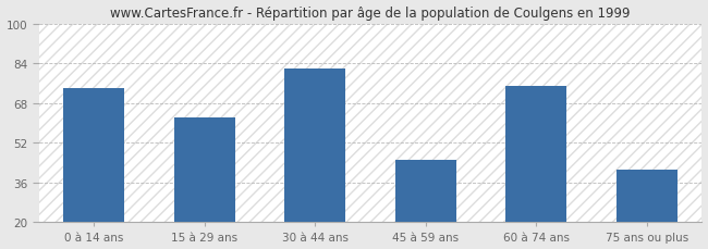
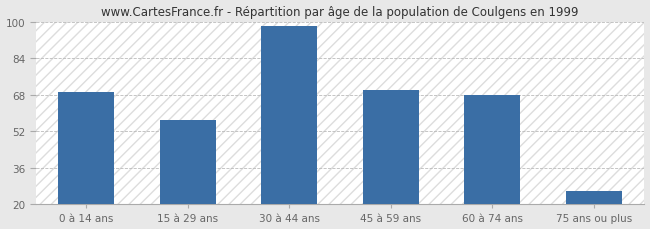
0 à 14 ans: 74 -> 69
15 à 29 ans: 62 -> 57
30 à 44 ans: 82 -> 98
45 à 59 ans: 45 -> 70
60 à 74 ans: 75 -> 68
75 ans ou plus: 41 -> 26
